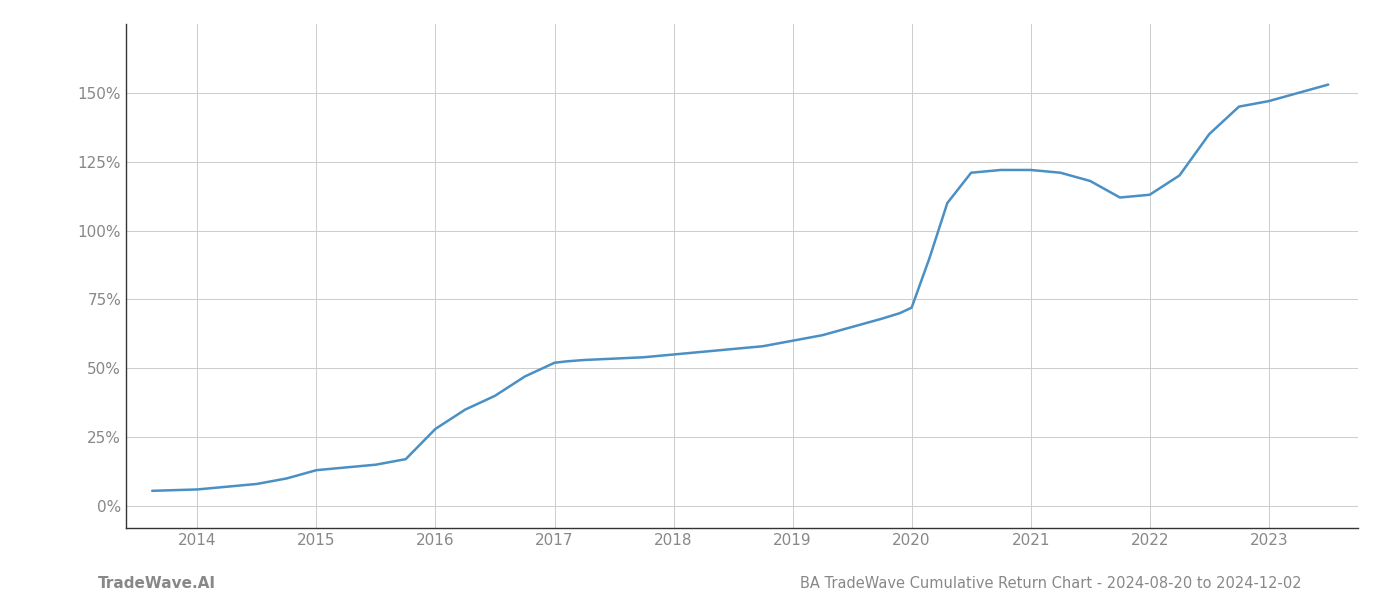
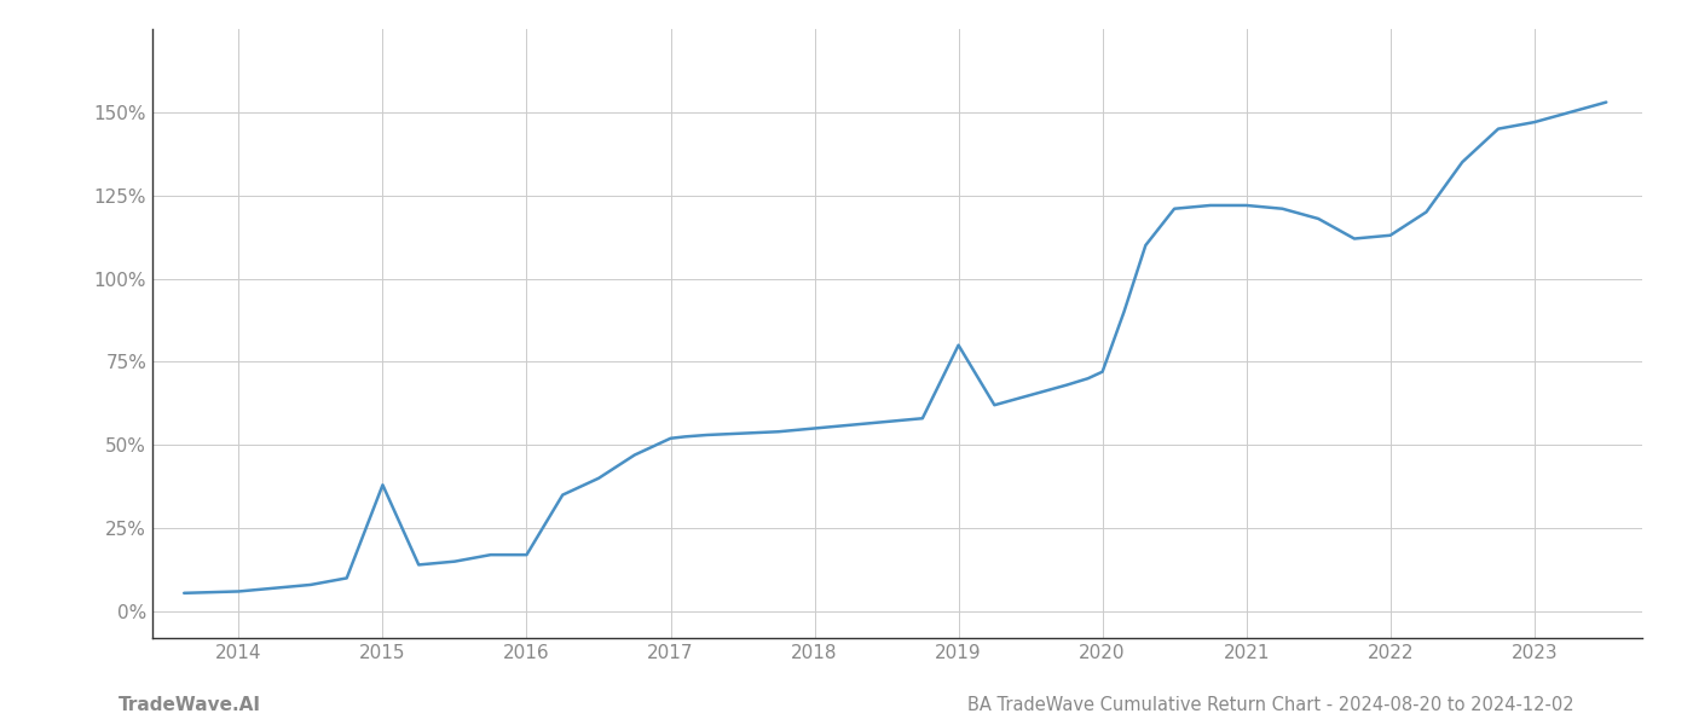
2015: 13.0% -> 38.0%
2016: 28.0% -> 17.0%
2019: 60.0% -> 80.0%
